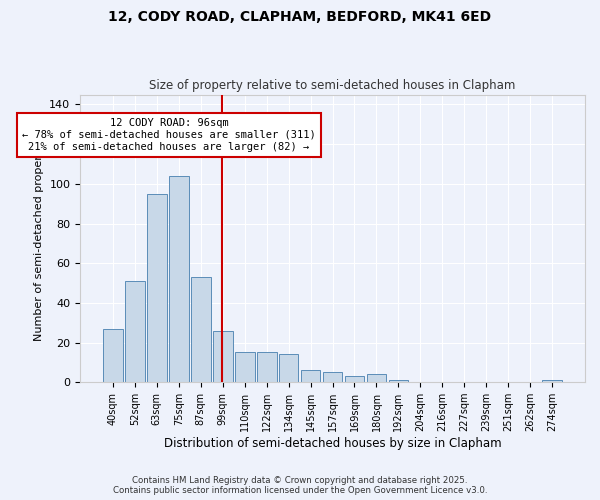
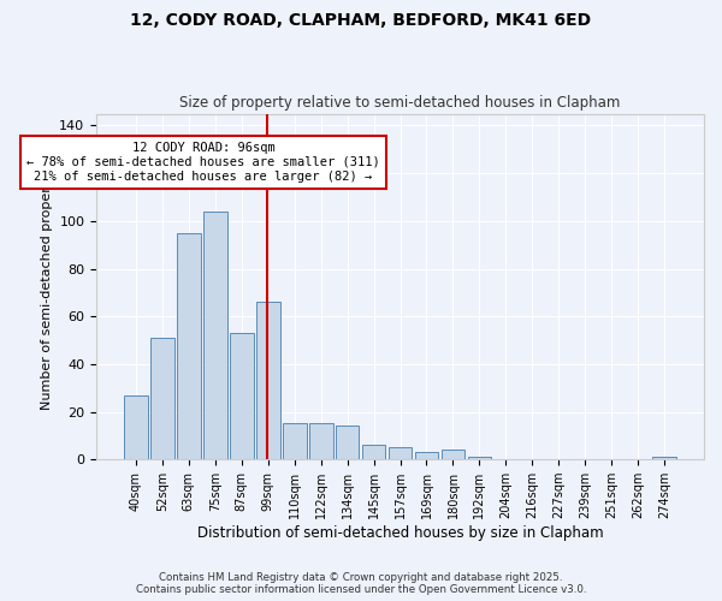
99sqm: 26 -> 66
